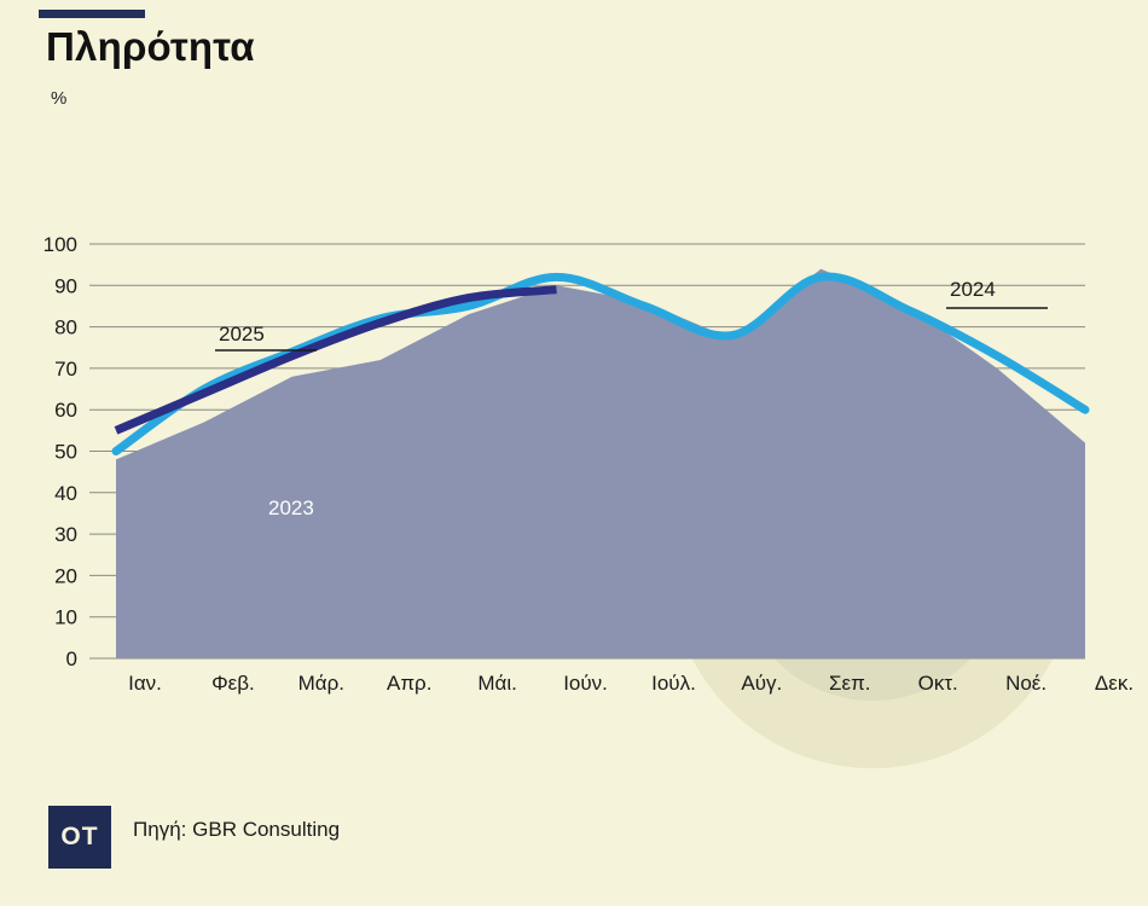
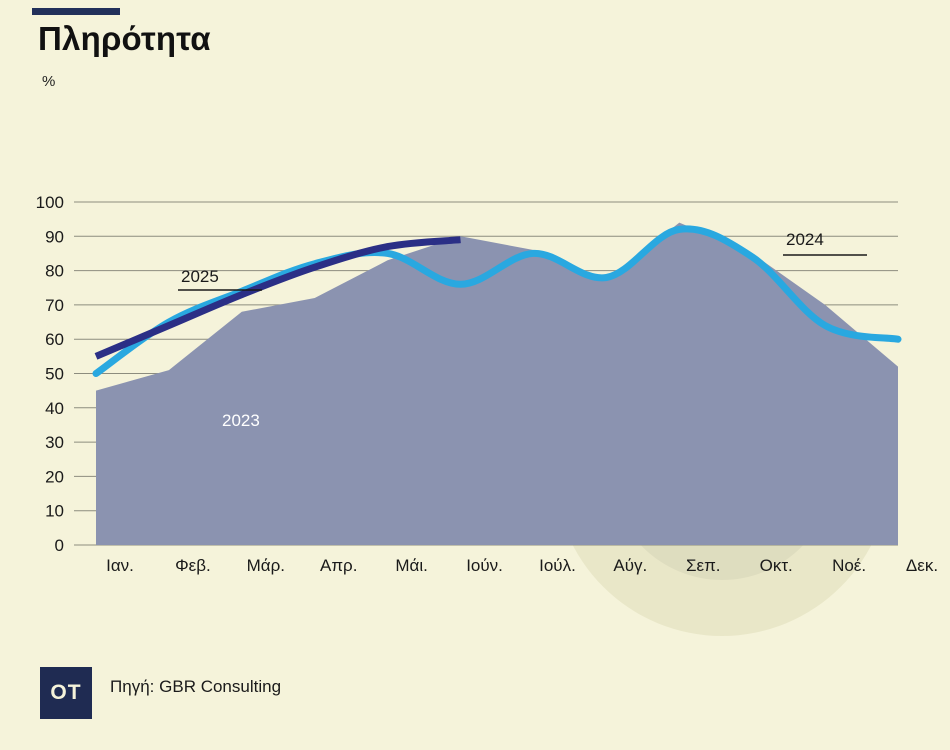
2023/Ιαν.: 48 -> 45
2023/Φεβ.: 57 -> 51
2024/Ιούν.: 92 -> 76
2024/Νοέ.: 73 -> 64
